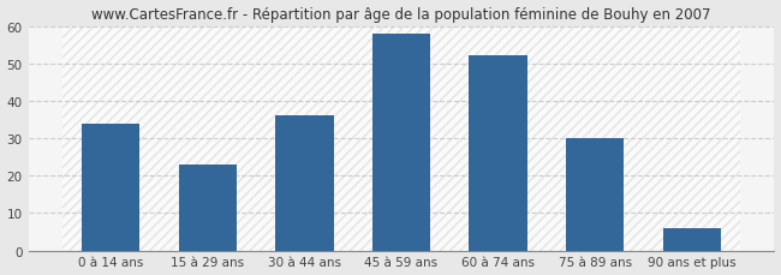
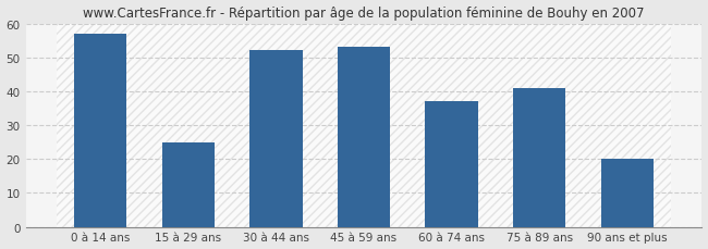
0 à 14 ans: 34 -> 57
15 à 29 ans: 23 -> 25
30 à 44 ans: 36 -> 52
45 à 59 ans: 58 -> 53
60 à 74 ans: 52 -> 37
75 à 89 ans: 30 -> 41
90 ans et plus: 6 -> 20
